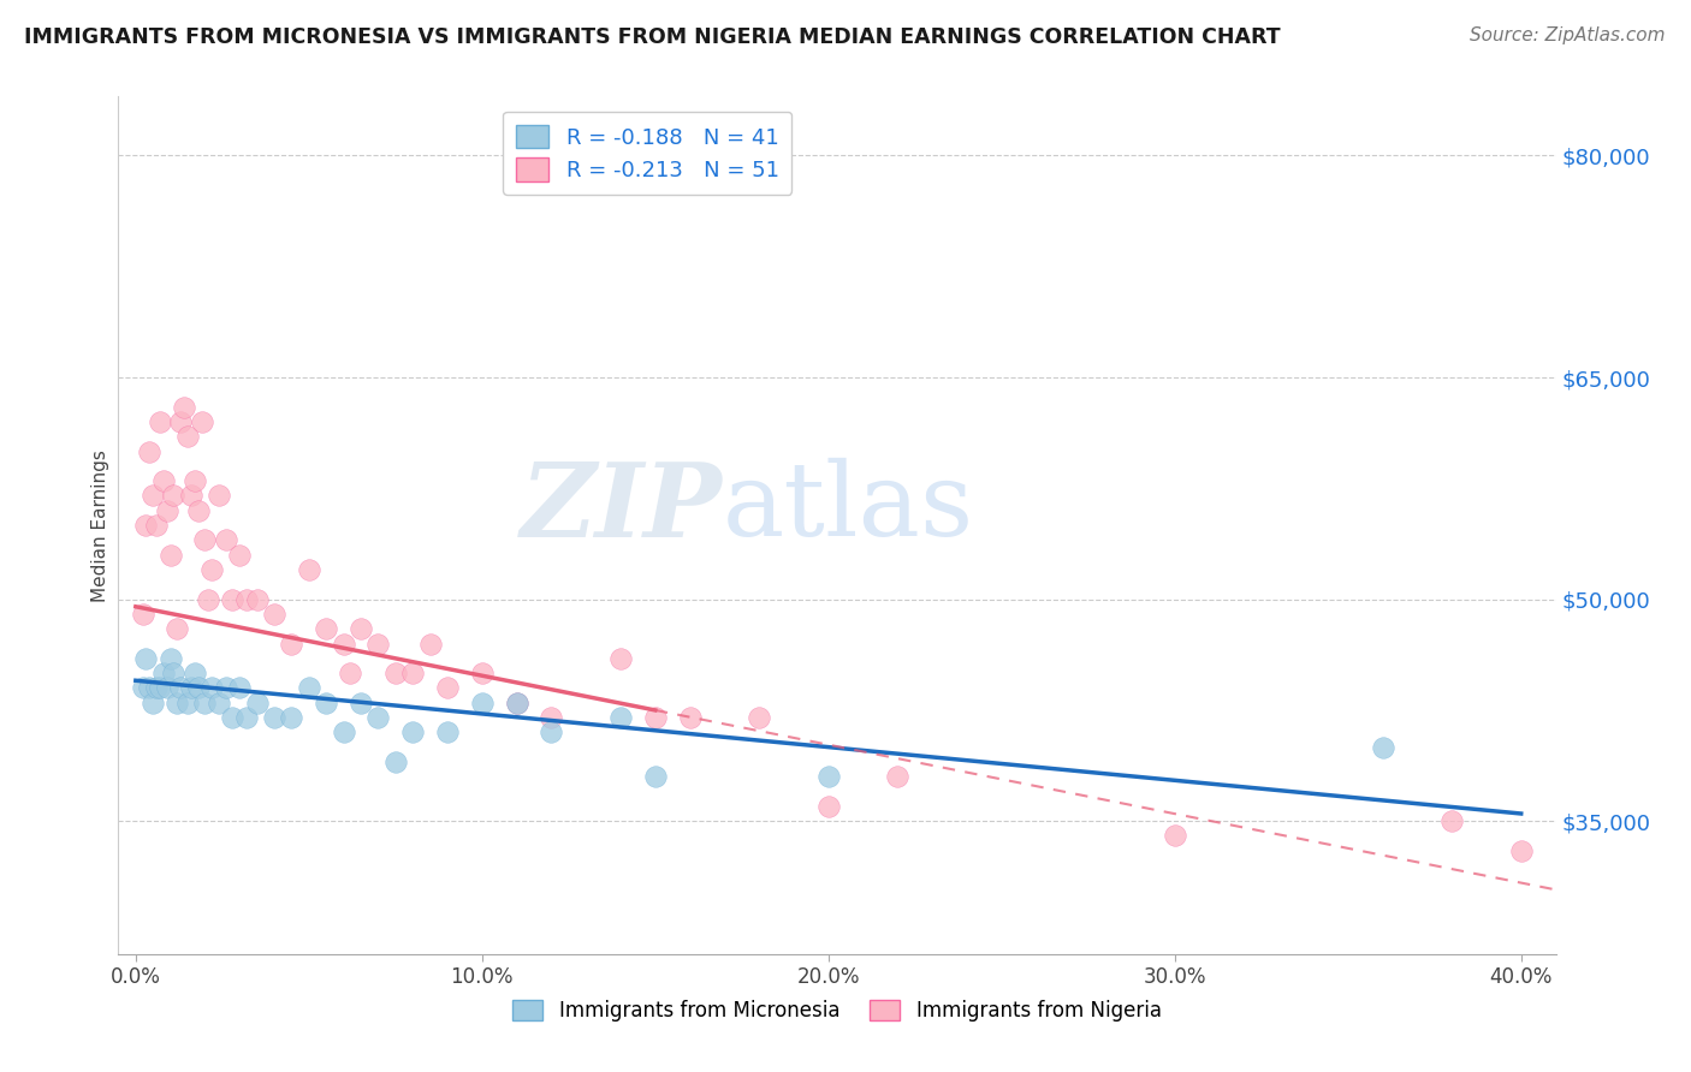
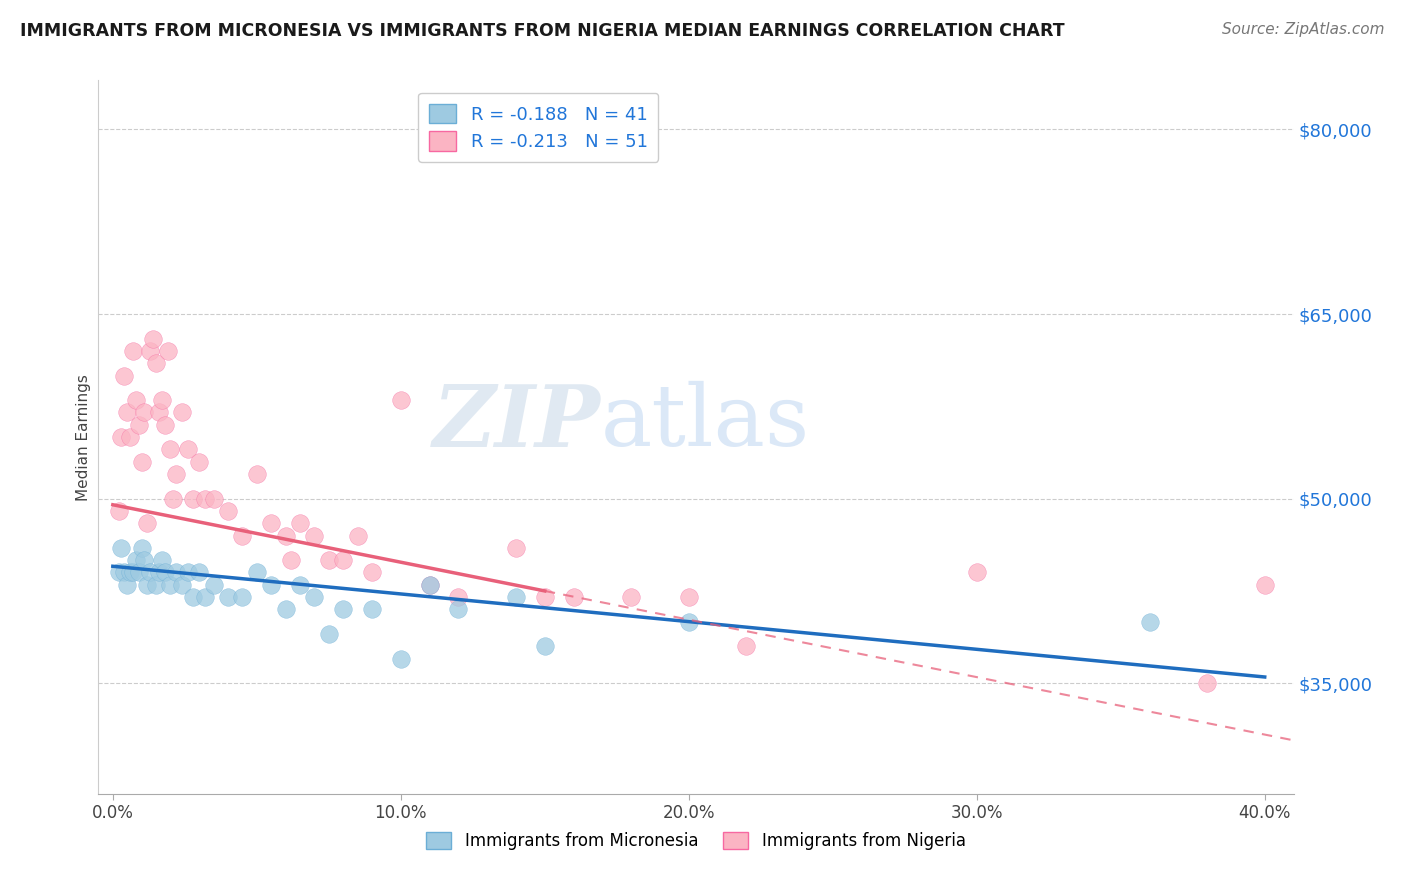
Immigrants from Micronesia/10.0%: $43,000 -> $37,000
Immigrants from Nigeria/10.0%: $45,000 -> $58,000
Immigrants from Micronesia/20.0%: $38,000 -> $40,000
Immigrants from Nigeria/20.0%: $36,000 -> $42,000
Immigrants from Nigeria/30.0%: $34,000 -> $44,000
Immigrants from Nigeria/40.0%: $33,000 -> $43,000
